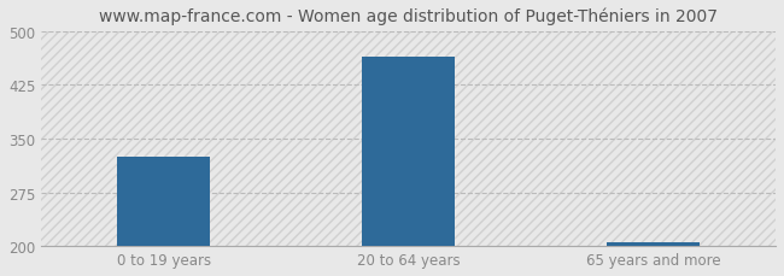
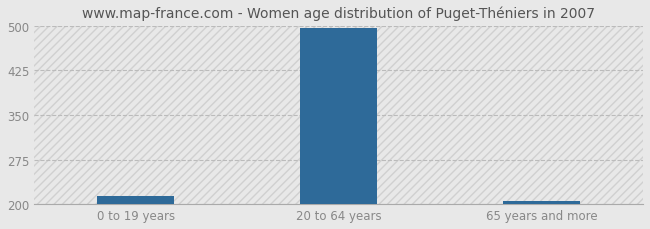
0 to 19 years: 324 -> 214
20 to 64 years: 464 -> 497
